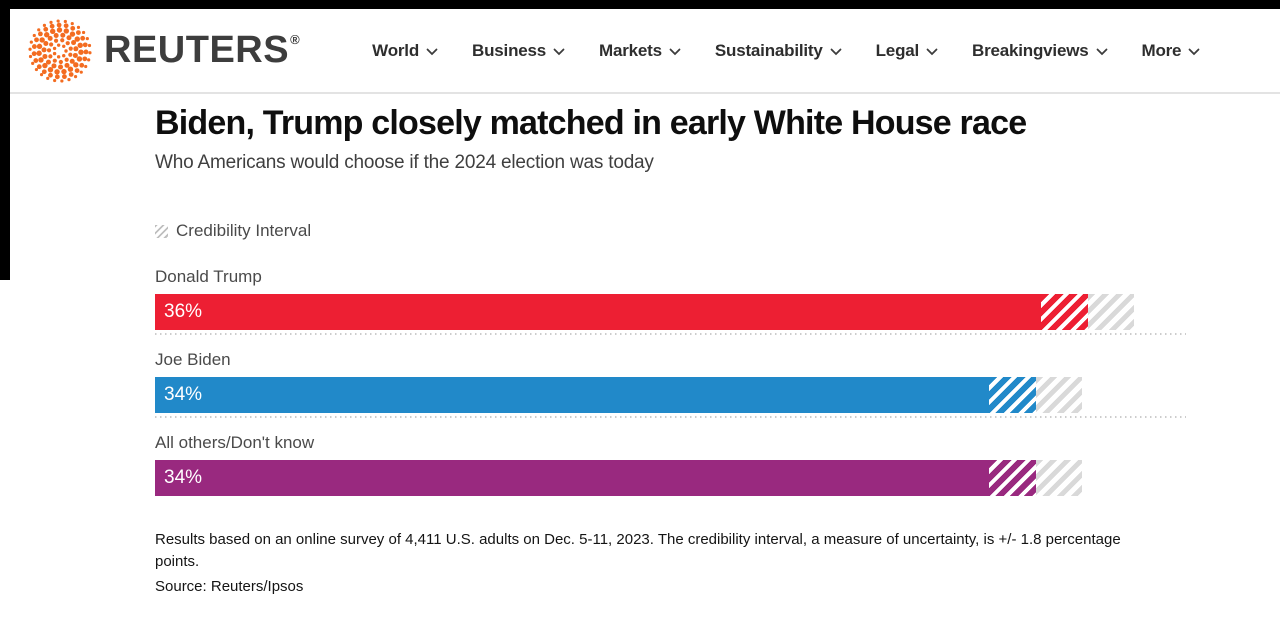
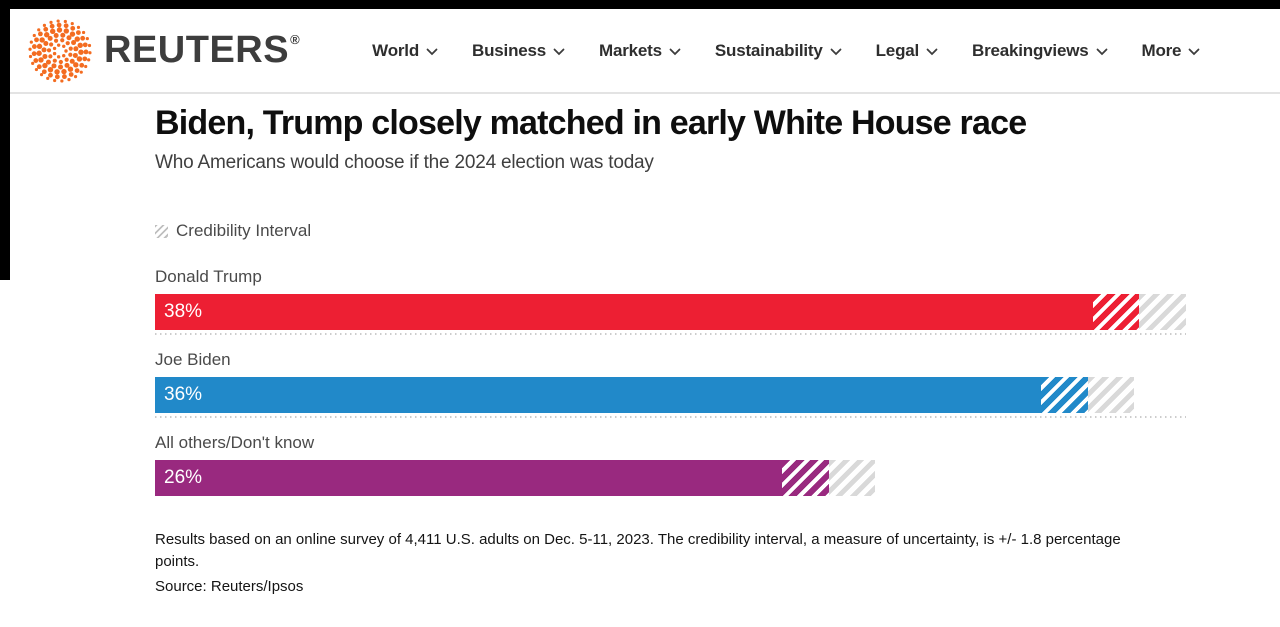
Donald Trump: 36% -> 38%
Joe Biden: 34% -> 36%
All others/Don't know: 34% -> 26%
